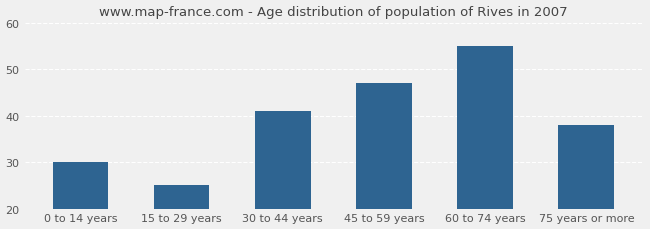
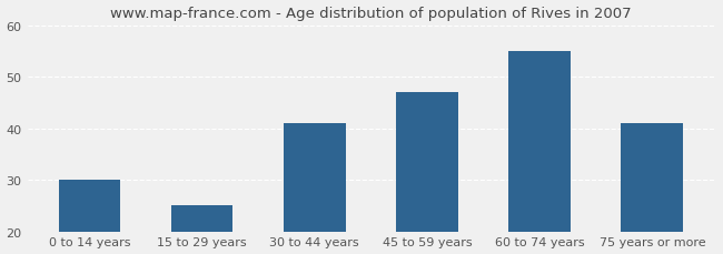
75 years or more: 38 -> 41
